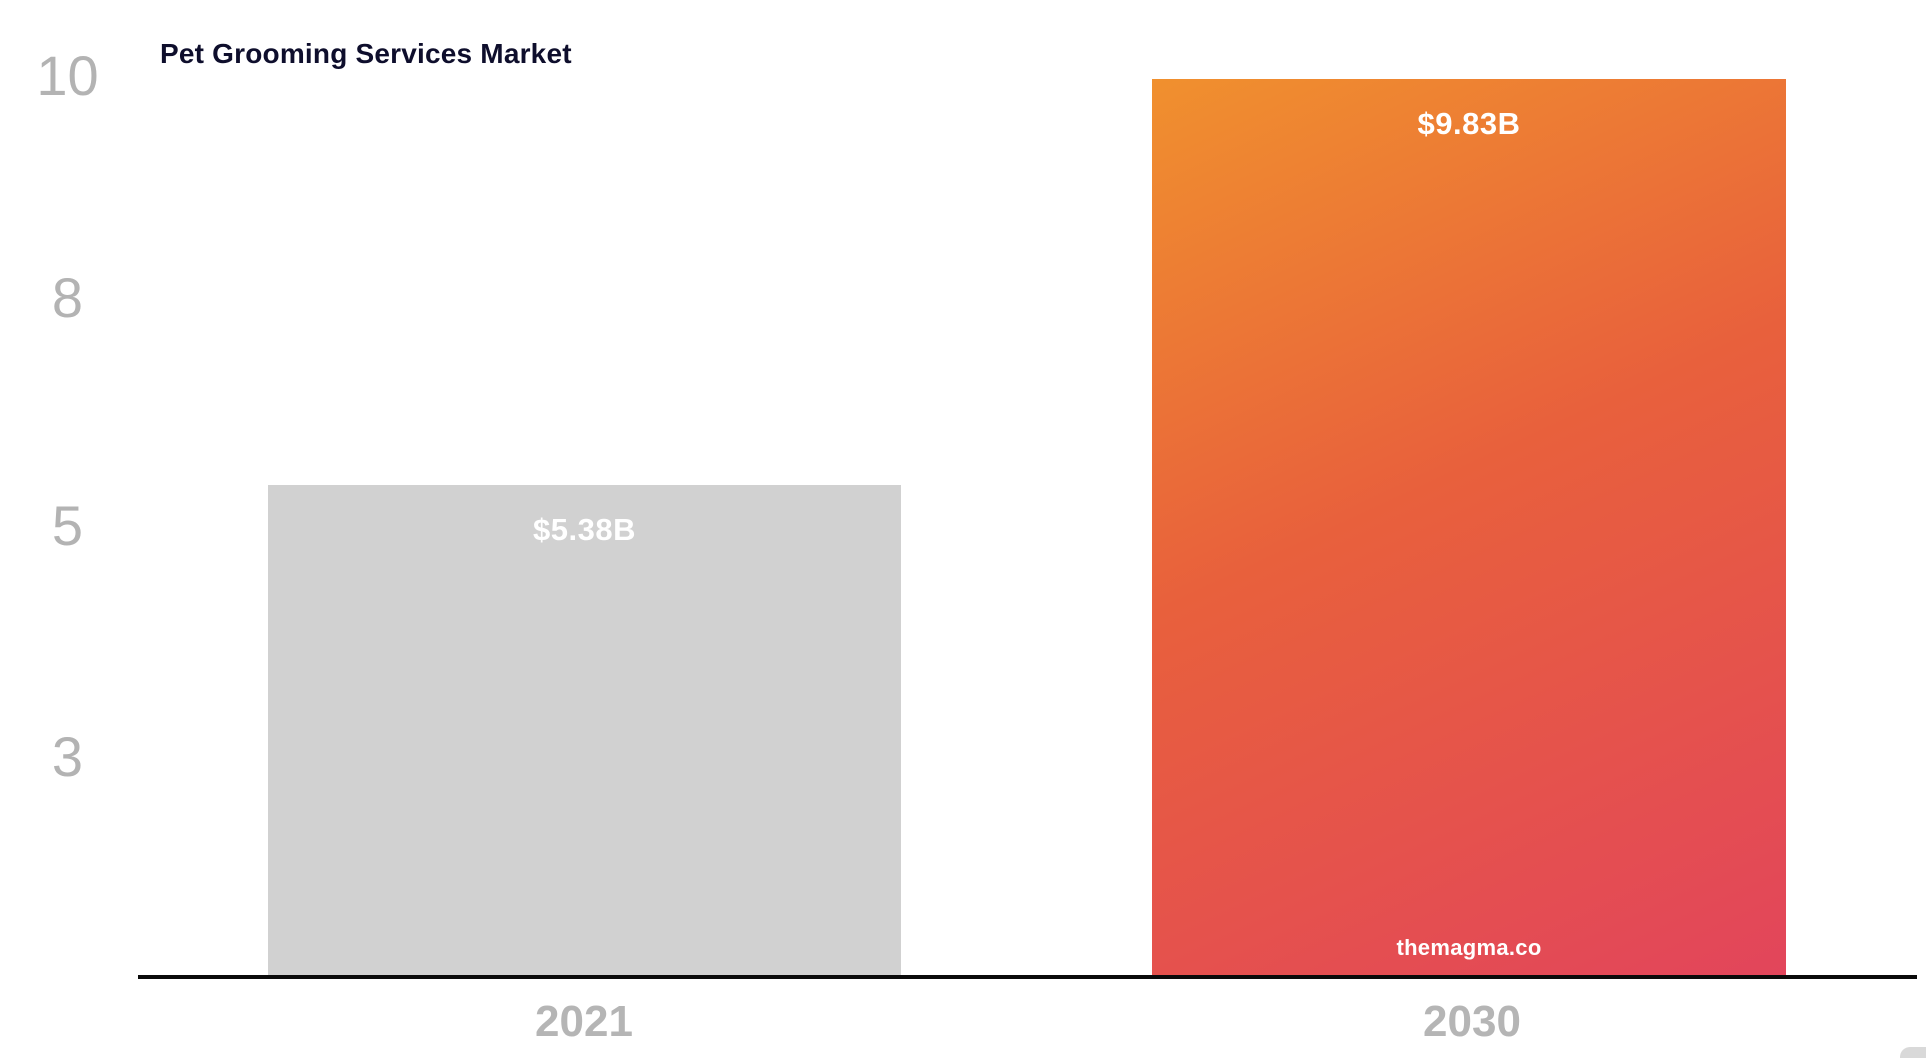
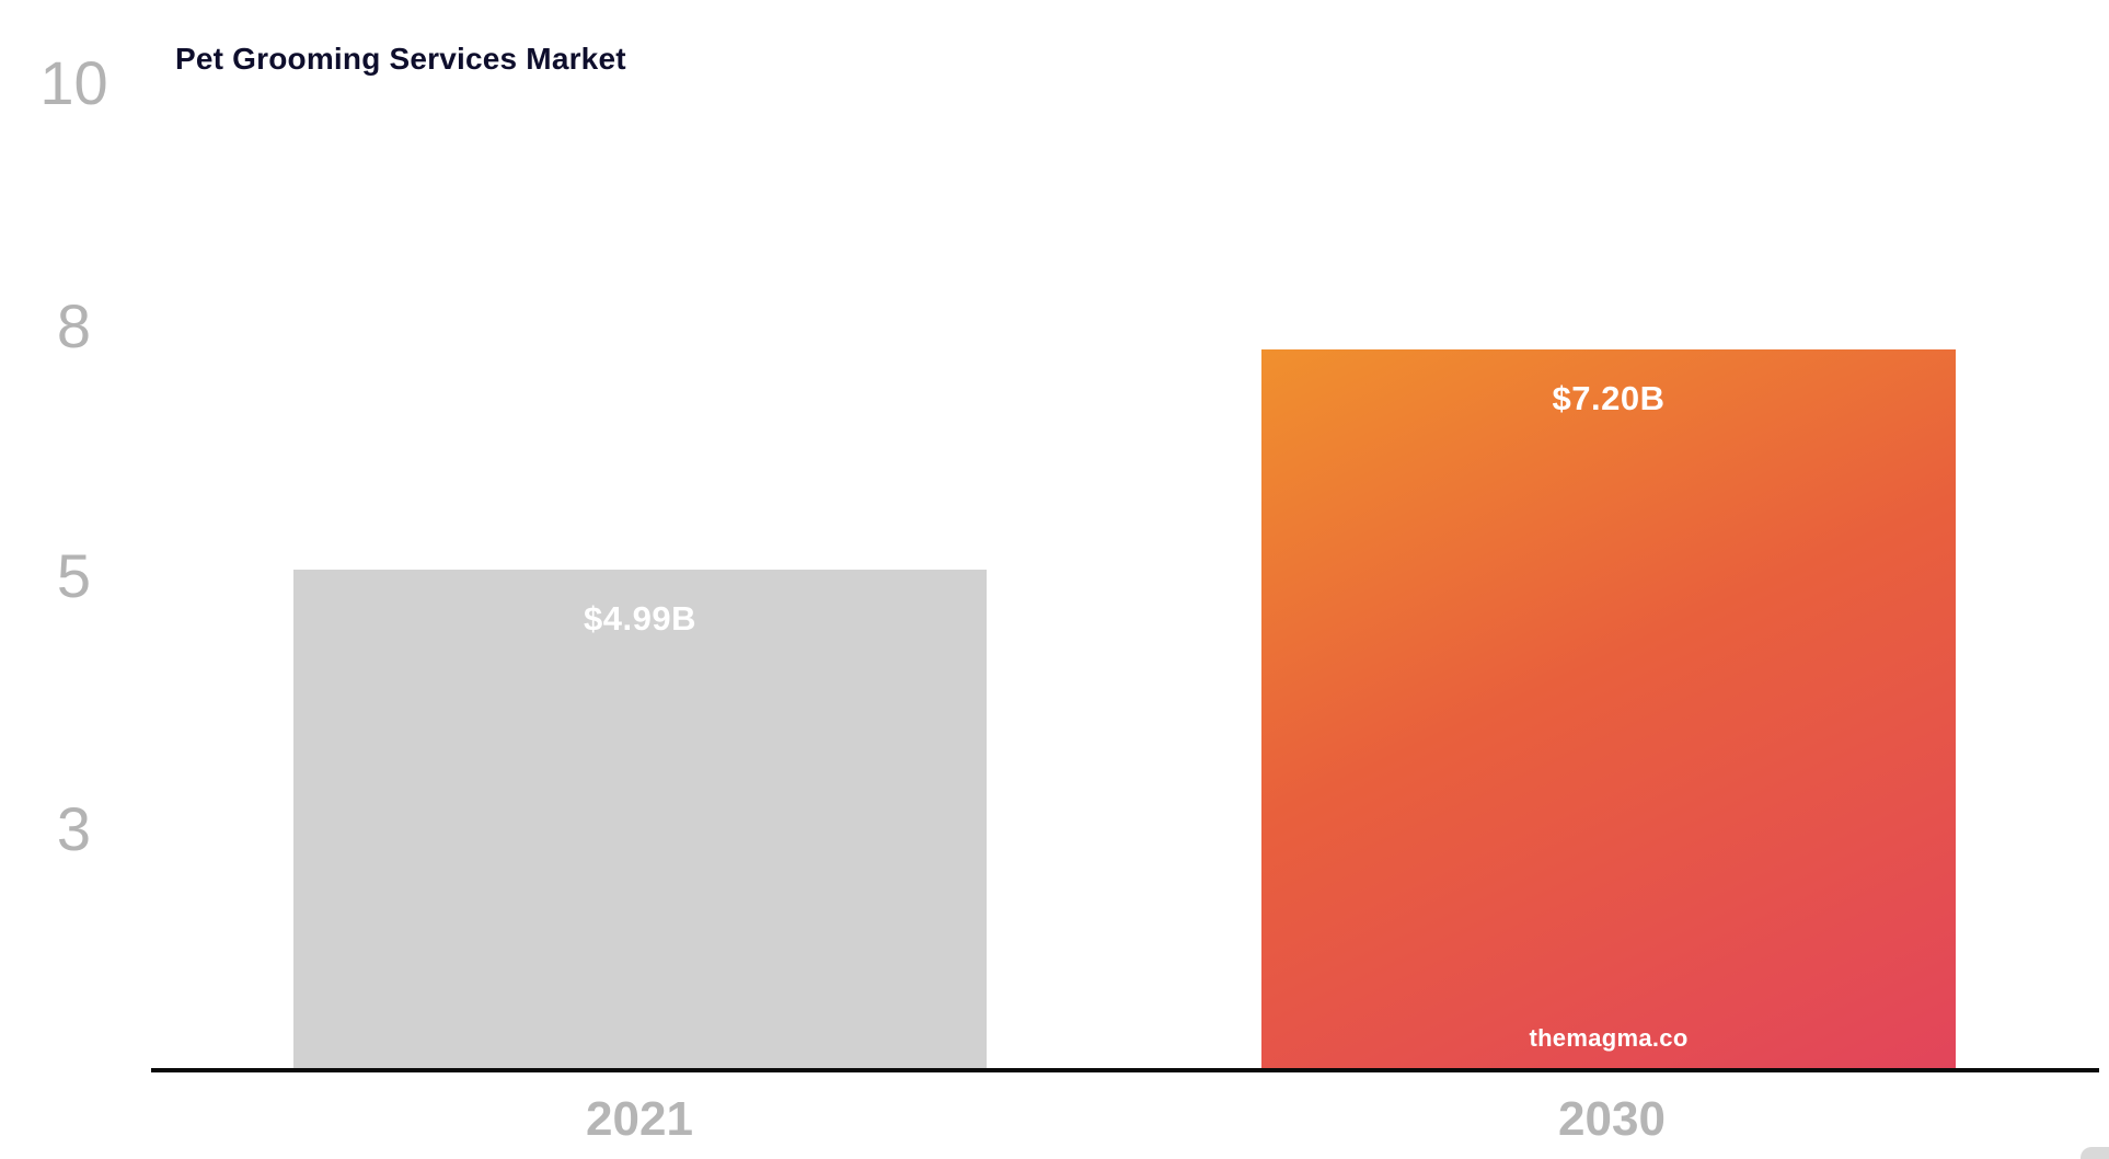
2021: $5.38B -> $4.99B
2030: $9.83B -> $7.20B
